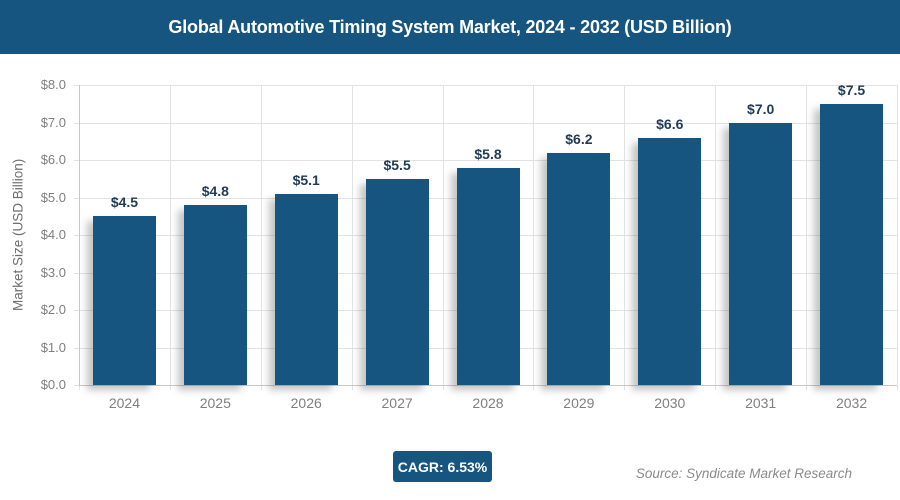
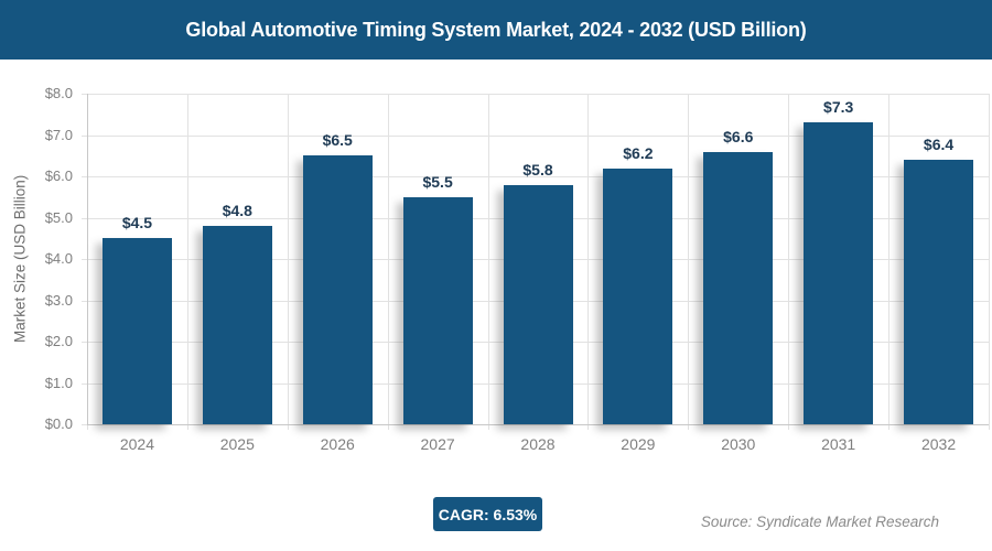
2026: $5.1 -> $6.5
2031: $7.0 -> $7.3
2032: $7.5 -> $6.4
